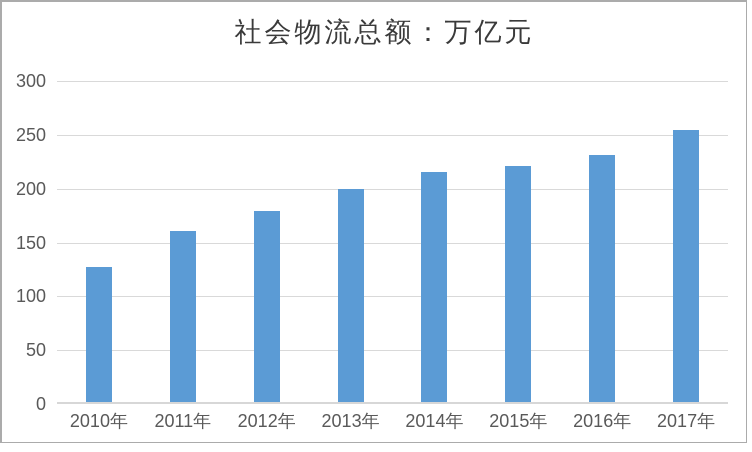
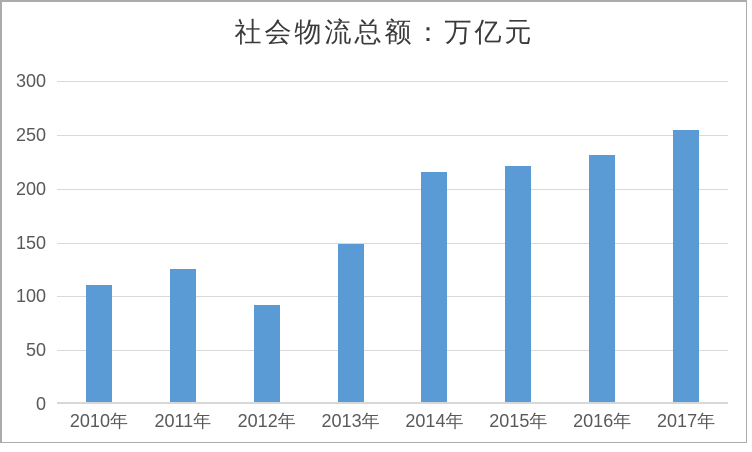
2010年: 125 -> 109
2011年: 158 -> 124
2012年: 177 -> 90
2013年: 198 -> 147
